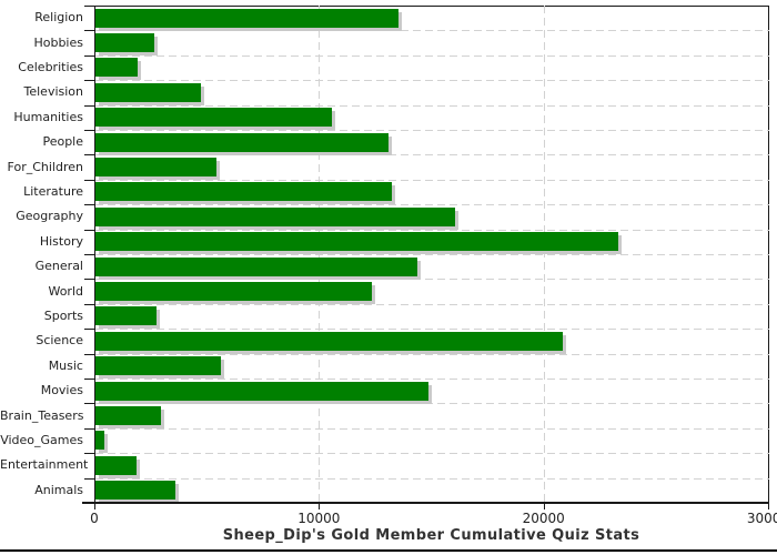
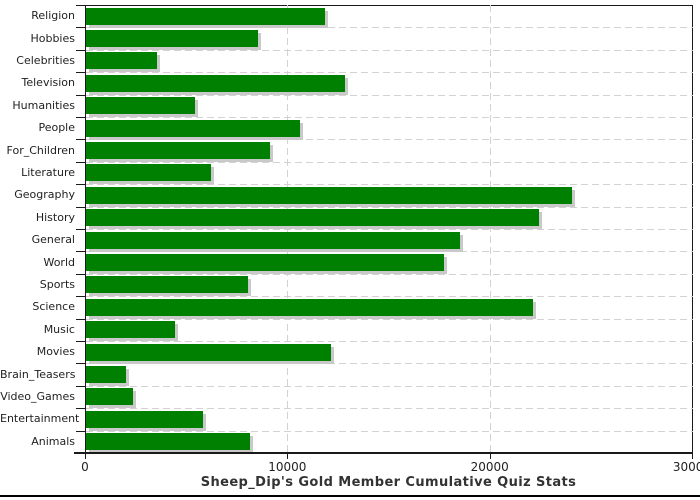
Religion: 13500 -> 11800
Hobbies: 2600 -> 8500
Celebrities: 1900 -> 3500
Television: 4700 -> 12800
Humanities: 10600 -> 5400
People: 13000 -> 10600
For_Children: 5400 -> 9100
Literature: 13200 -> 6200
Geography: 16000 -> 24000
History: 23300 -> 22400
General: 14400 -> 18500
World: 12300 -> 17700
Sports: 2700 -> 8000
Science: 20800 -> 22100
Music: 5600 -> 4400
Movies: 14800 -> 12100
Brain_Teasers: 2900 -> 2000
Video_Games: 400 -> 2300
Entertainment: 1800 -> 5800
Animals: 3600 -> 8100
